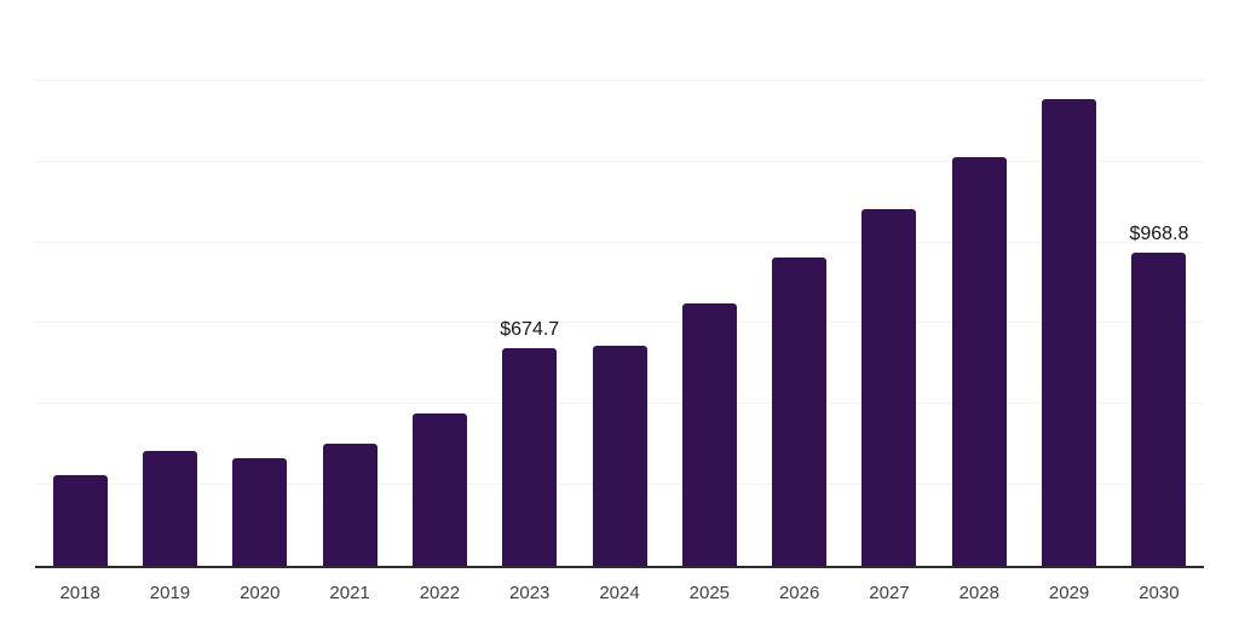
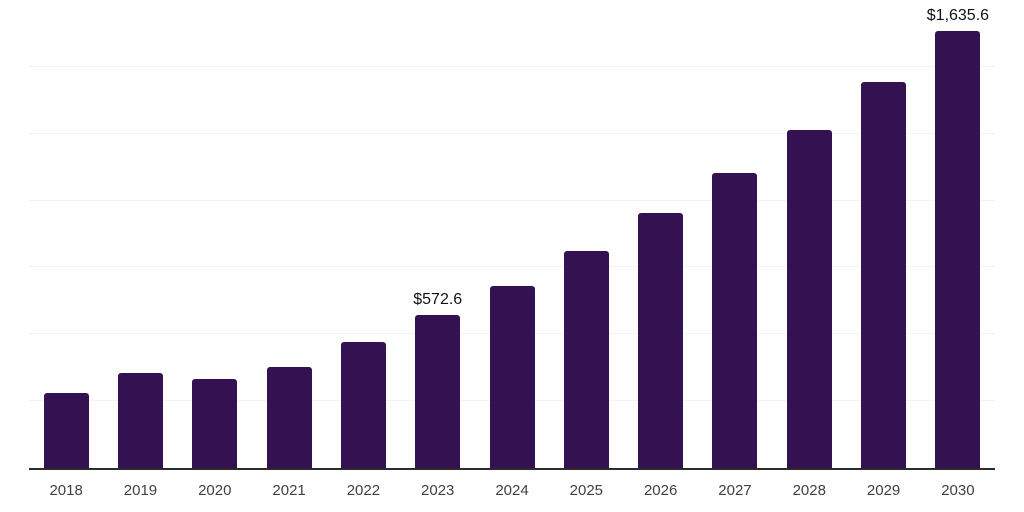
2023: $674.7 -> $572.6
2030: $968.8 -> $1,635.6
